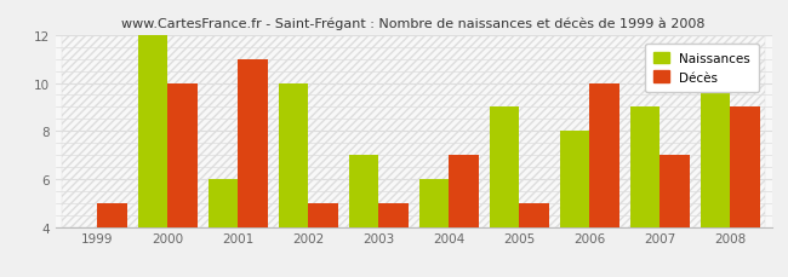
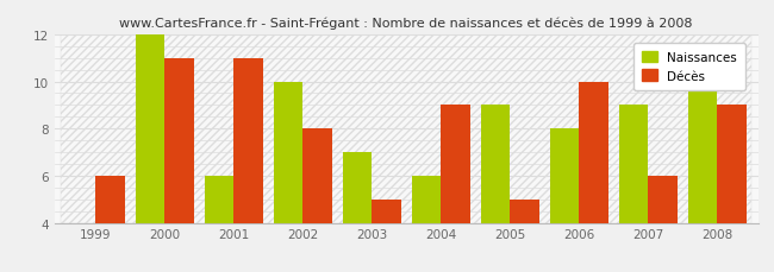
Décès/1999: 5 -> 6
Décès/2000: 10 -> 11
Décès/2002: 5 -> 8
Décès/2004: 7 -> 9
Décès/2007: 7 -> 6
